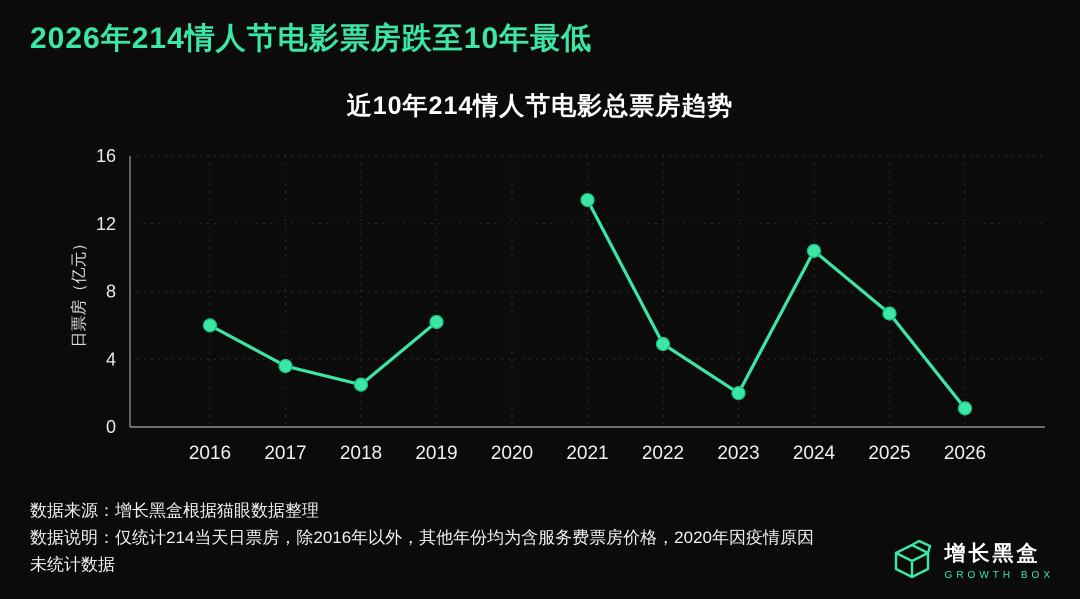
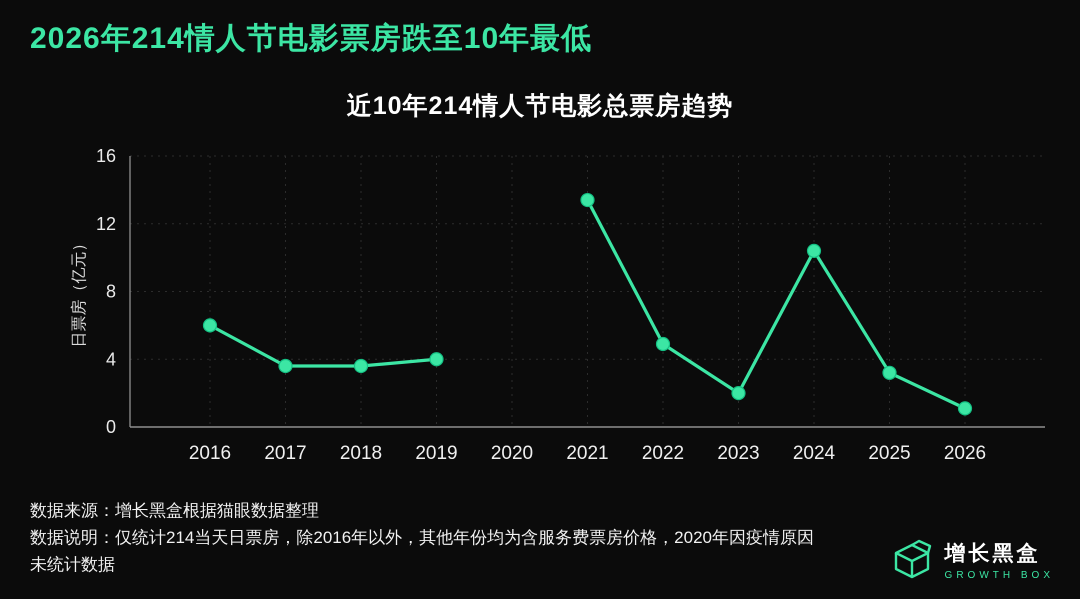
2018: 2.5 -> 3.6
2019: 6.2 -> 4.0
2025: 6.7 -> 3.2
